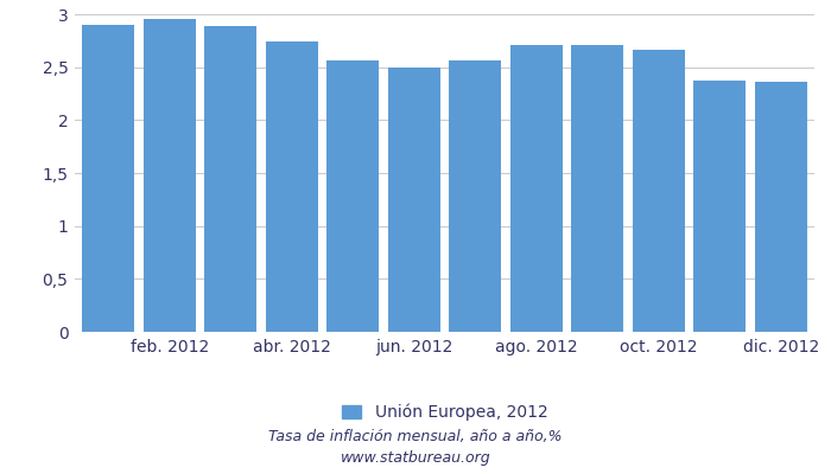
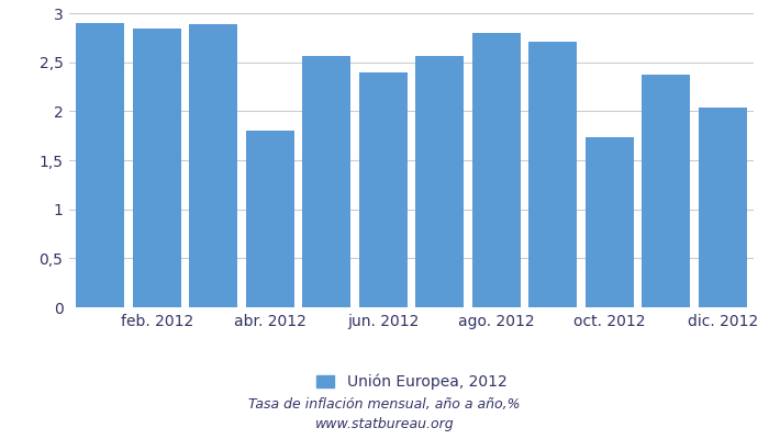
feb. 2012: 2,96 -> 2,84
abr. 2012: 2,74 -> 1,80
jun. 2012: 2,50 -> 2,40
ago. 2012: 2,71 -> 2,80
oct. 2012: 2,66 -> 1,74
dic. 2012: 2,36 -> 2,04
